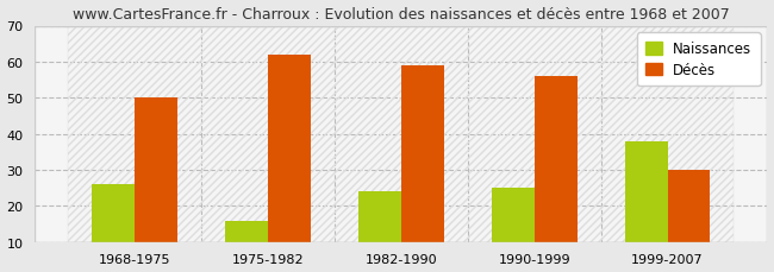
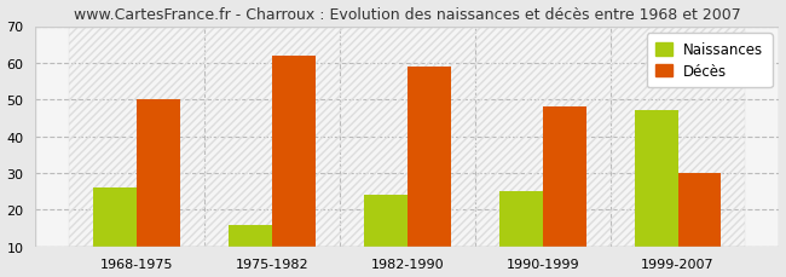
Décès/1990-1999: 56 -> 48
Naissances/1999-2007: 38 -> 47
